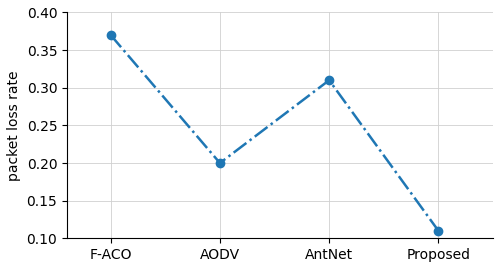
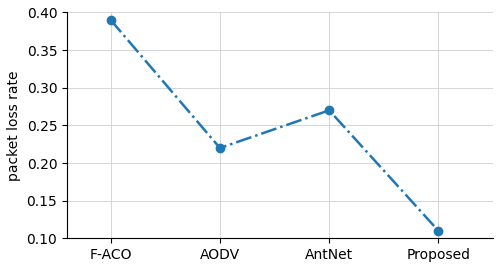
F-ACO: 0.37 -> 0.39
AODV: 0.20 -> 0.22
AntNet: 0.31 -> 0.27
